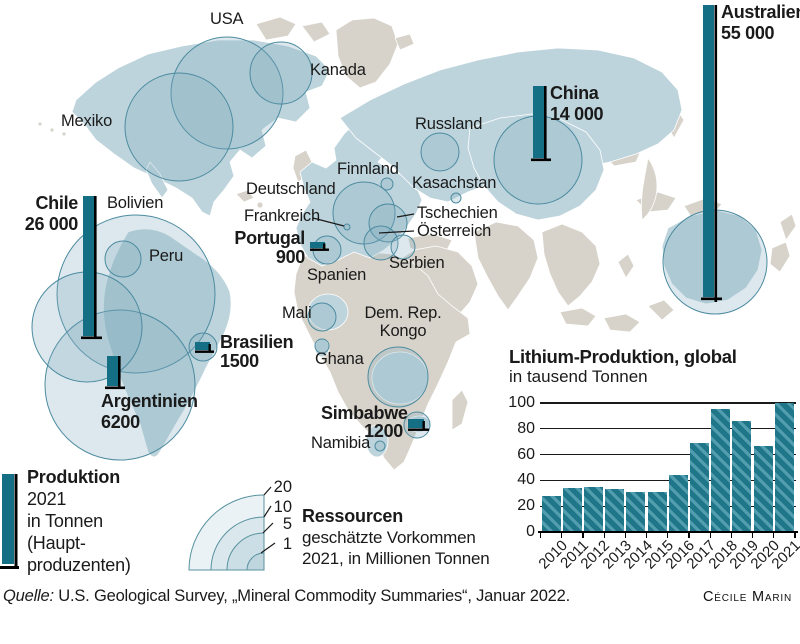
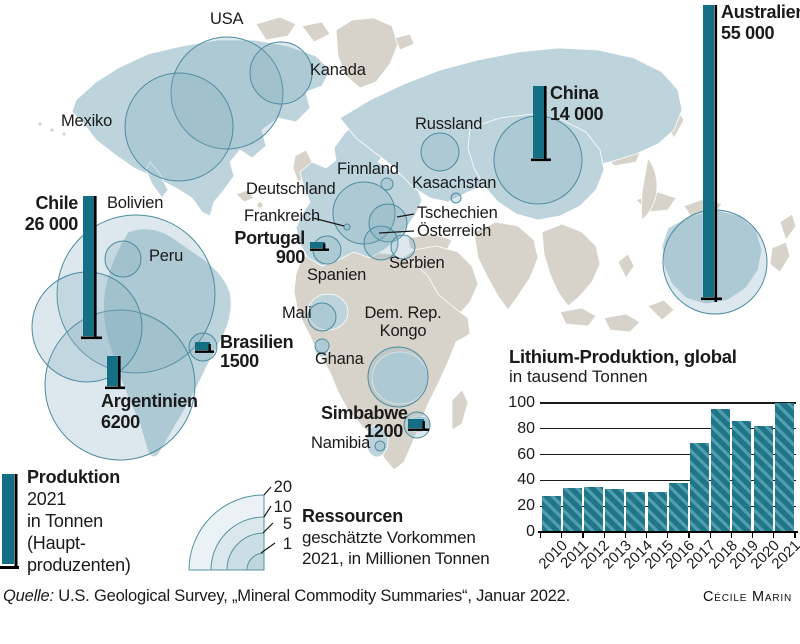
2016: 44 -> 38
2020: 67 -> 82
